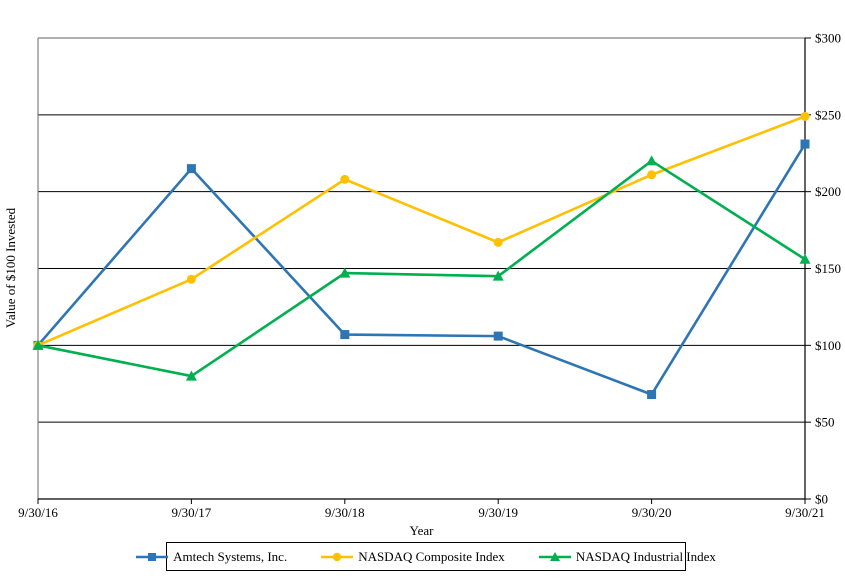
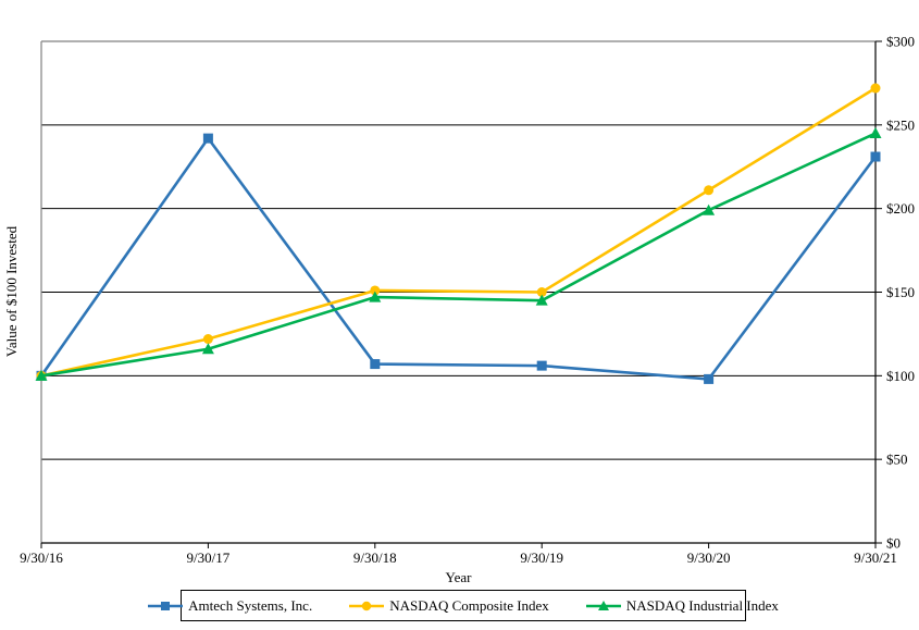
Amtech Systems, Inc./9/30/17: $215 -> $242
NASDAQ Composite Index/9/30/17: $143 -> $122
NASDAQ Industrial Index/9/30/17: $80 -> $116
NASDAQ Composite Index/9/30/18: $208 -> $151
NASDAQ Composite Index/9/30/19: $167 -> $150
Amtech Systems, Inc./9/30/20: $68 -> $98
NASDAQ Industrial Index/9/30/20: $220 -> $199
NASDAQ Composite Index/9/30/21: $249 -> $272
NASDAQ Industrial Index/9/30/21: $156 -> $245
